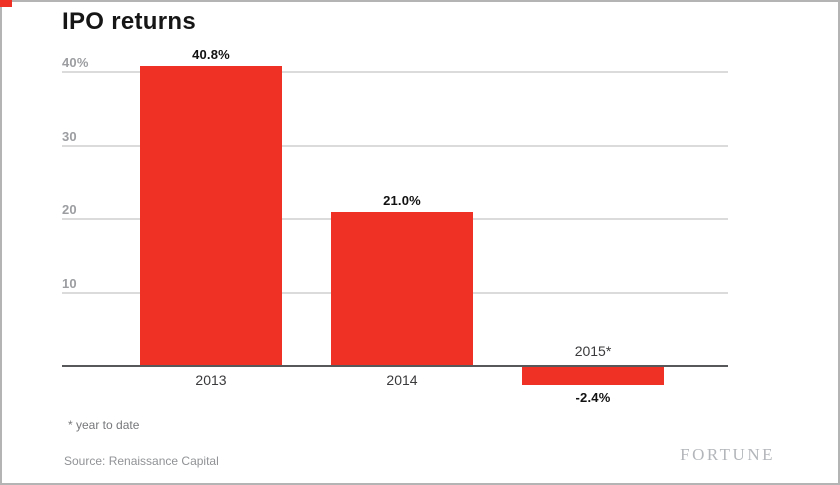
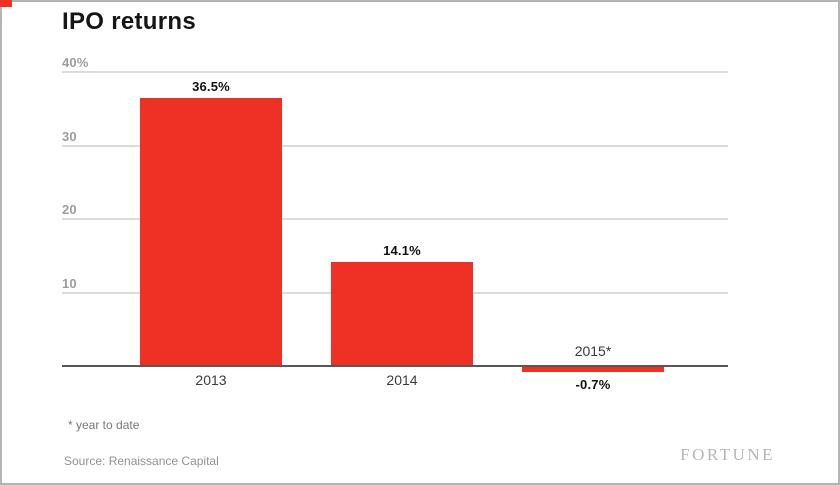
2013: 40.8% -> 36.5%
2014: 21.0% -> 14.1%
2015*: -2.4% -> -0.7%
